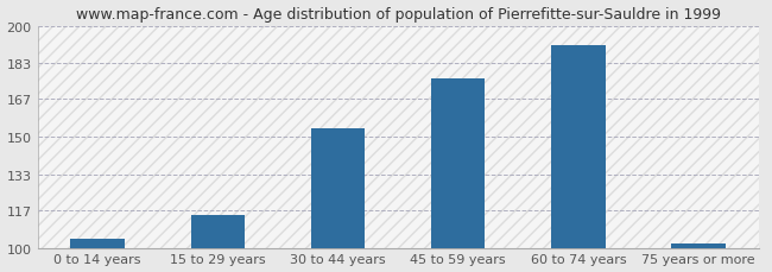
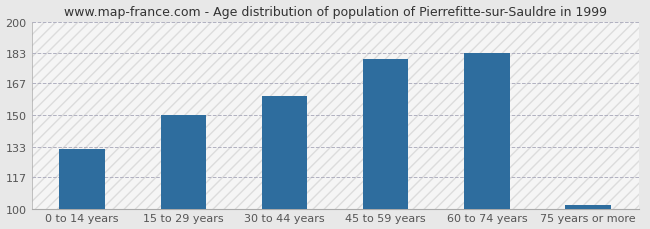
0 to 14 years: 104 -> 132
15 to 29 years: 115 -> 150
30 to 44 years: 154 -> 160
45 to 59 years: 176 -> 180
60 to 74 years: 191 -> 183
